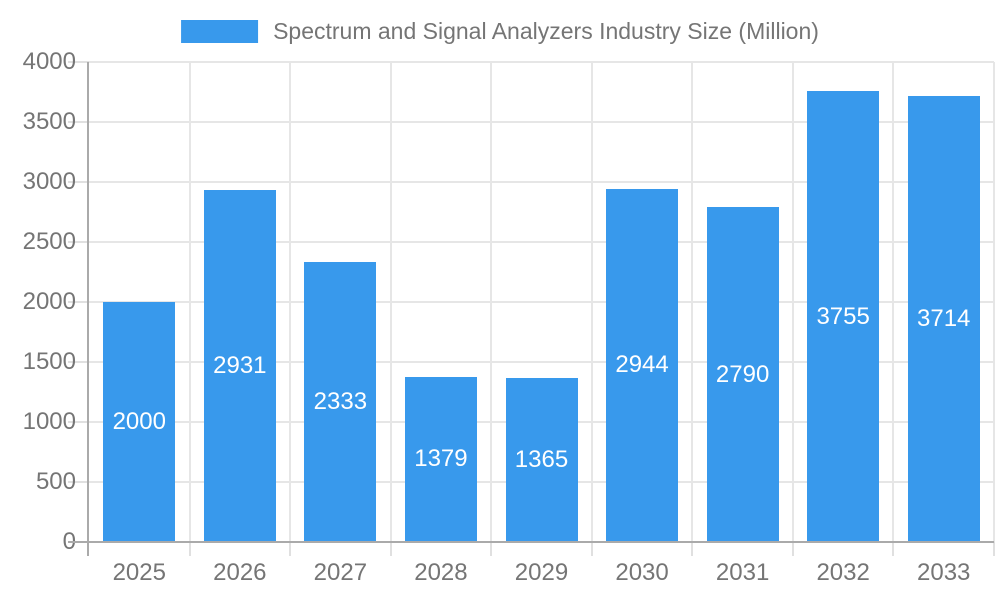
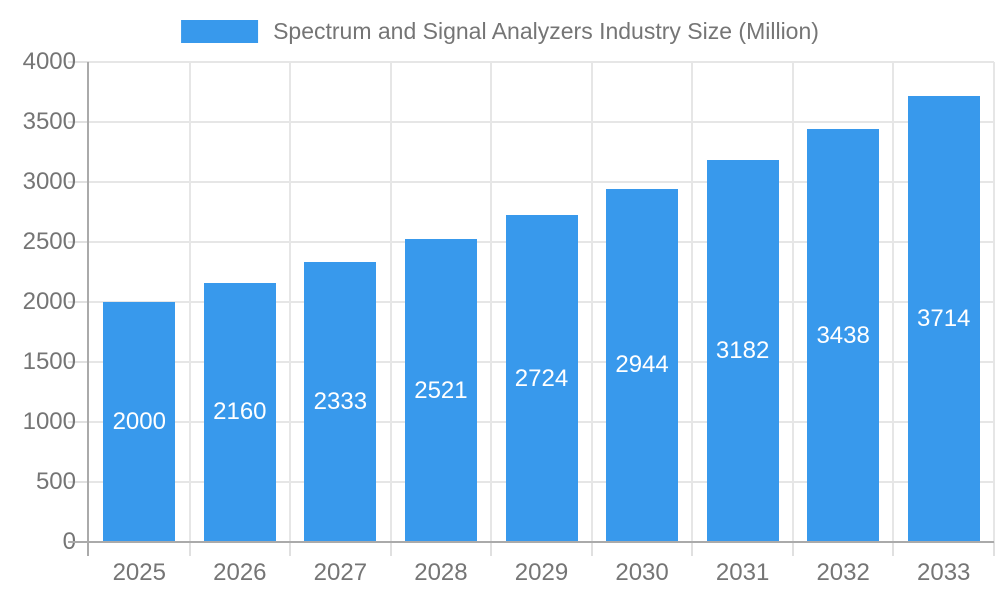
2026: 2931 -> 2160
2028: 1379 -> 2521
2029: 1365 -> 2724
2031: 2790 -> 3182
2032: 3755 -> 3438
